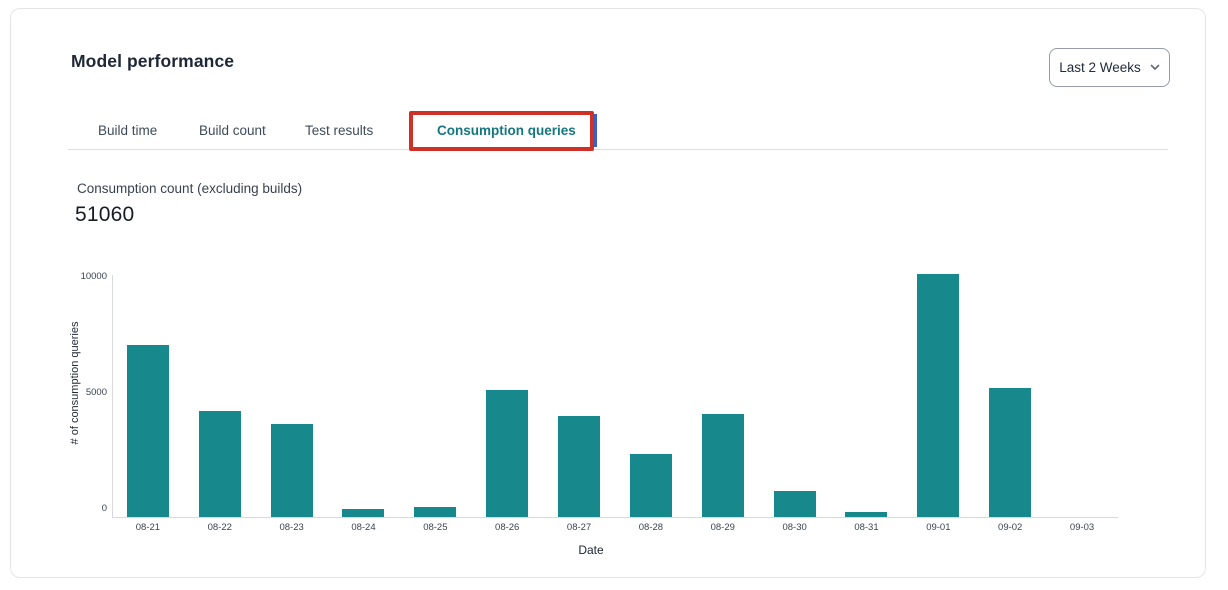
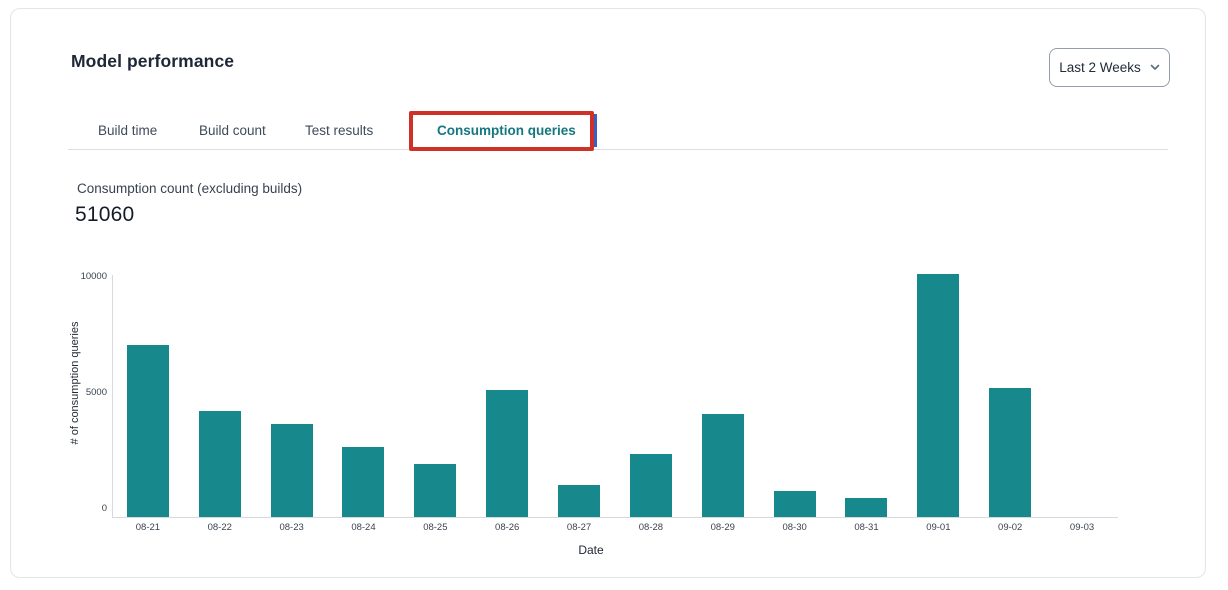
08-24: 300 -> 3000
08-25: 400 -> 2300
08-27: 4400 -> 1400
08-31: 200 -> 800
